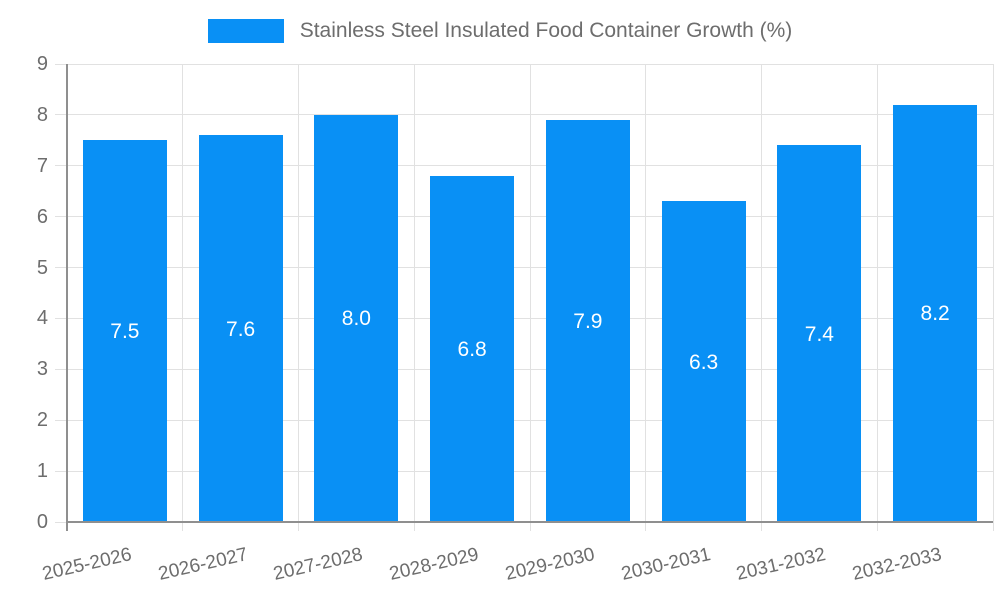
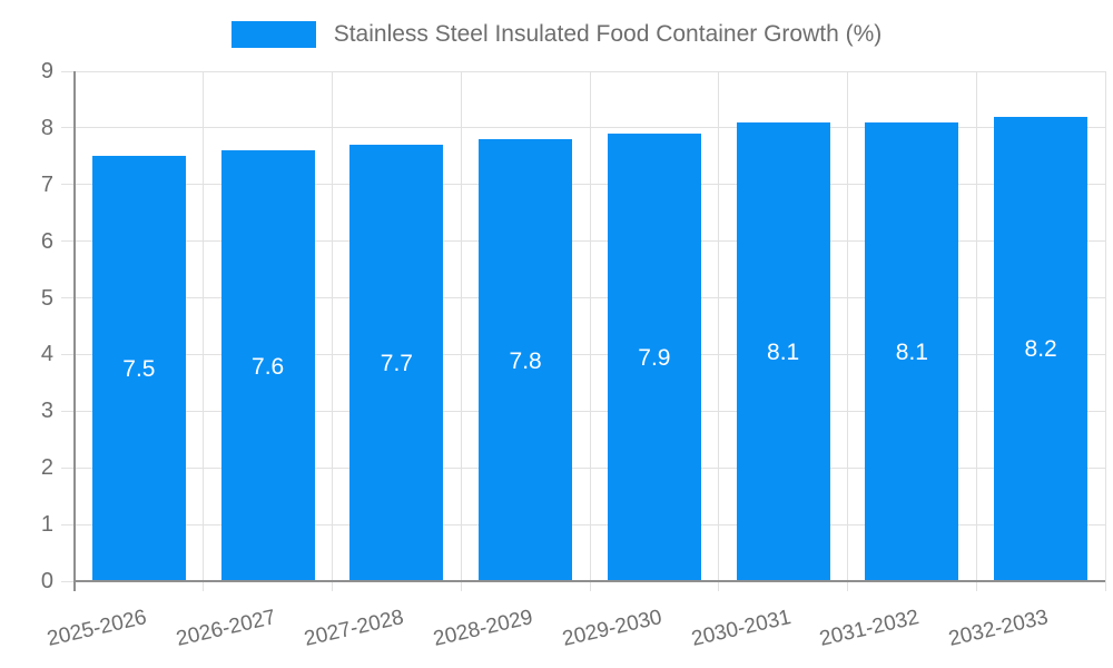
2027-2028: 8.0 -> 7.7
2028-2029: 6.8 -> 7.8
2030-2031: 6.3 -> 8.1
2031-2032: 7.4 -> 8.1
